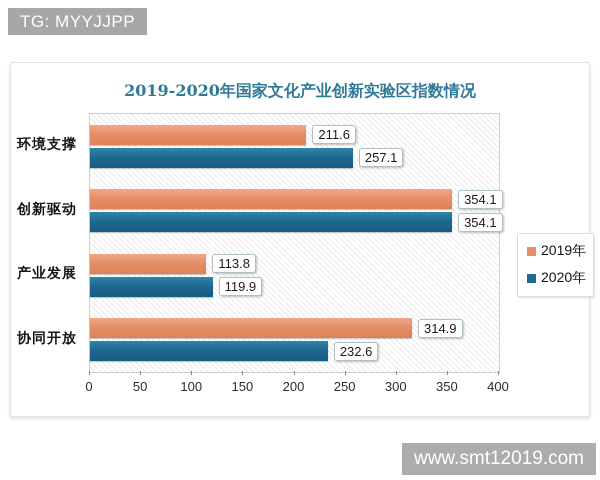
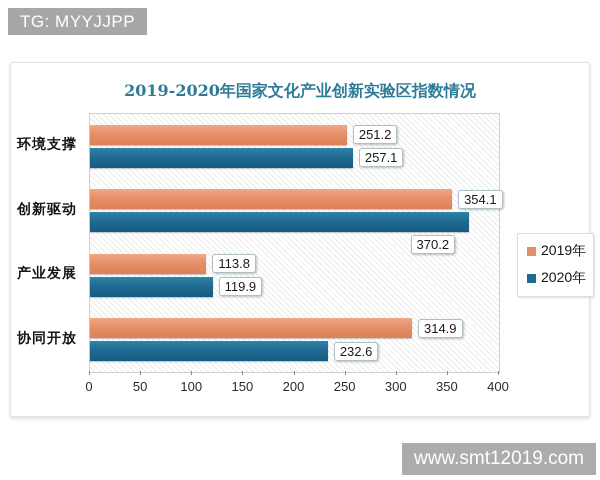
2019年/环境支撑: 211.6 -> 251.2
2020年/创新驱动: 354.1 -> 370.2
